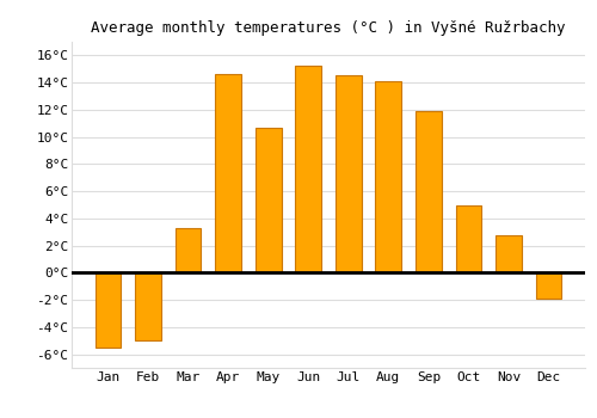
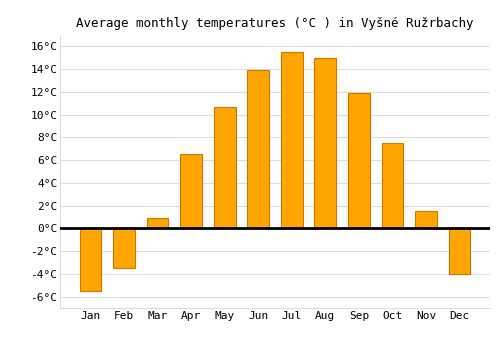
Feb: -5.0°C -> -3.5°C
Mar: 3.3°C -> 0.9°C
Apr: 14.6°C -> 6.5°C
Jun: 15.2°C -> 13.9°C
Jul: 14.5°C -> 15.5°C
Aug: 14.1°C -> 15.0°C
Oct: 5.0°C -> 7.5°C
Nov: 2.8°C -> 1.5°C
Dec: -1.9°C -> -4.0°C
